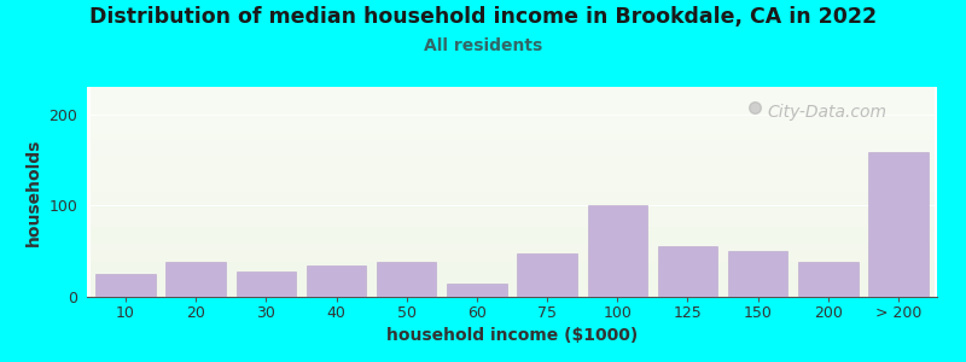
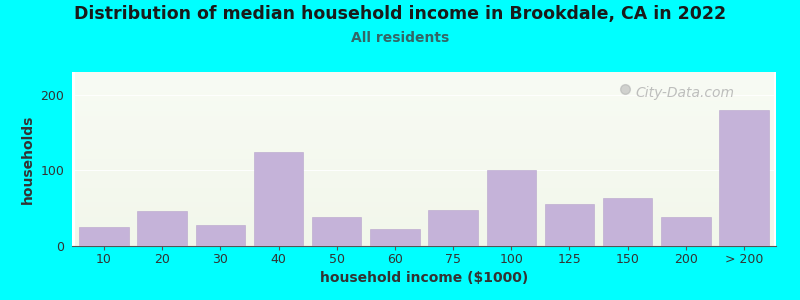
20: 38 -> 46
40: 35 -> 124
60: 15 -> 22
150: 50 -> 64
> 200: 158 -> 180
